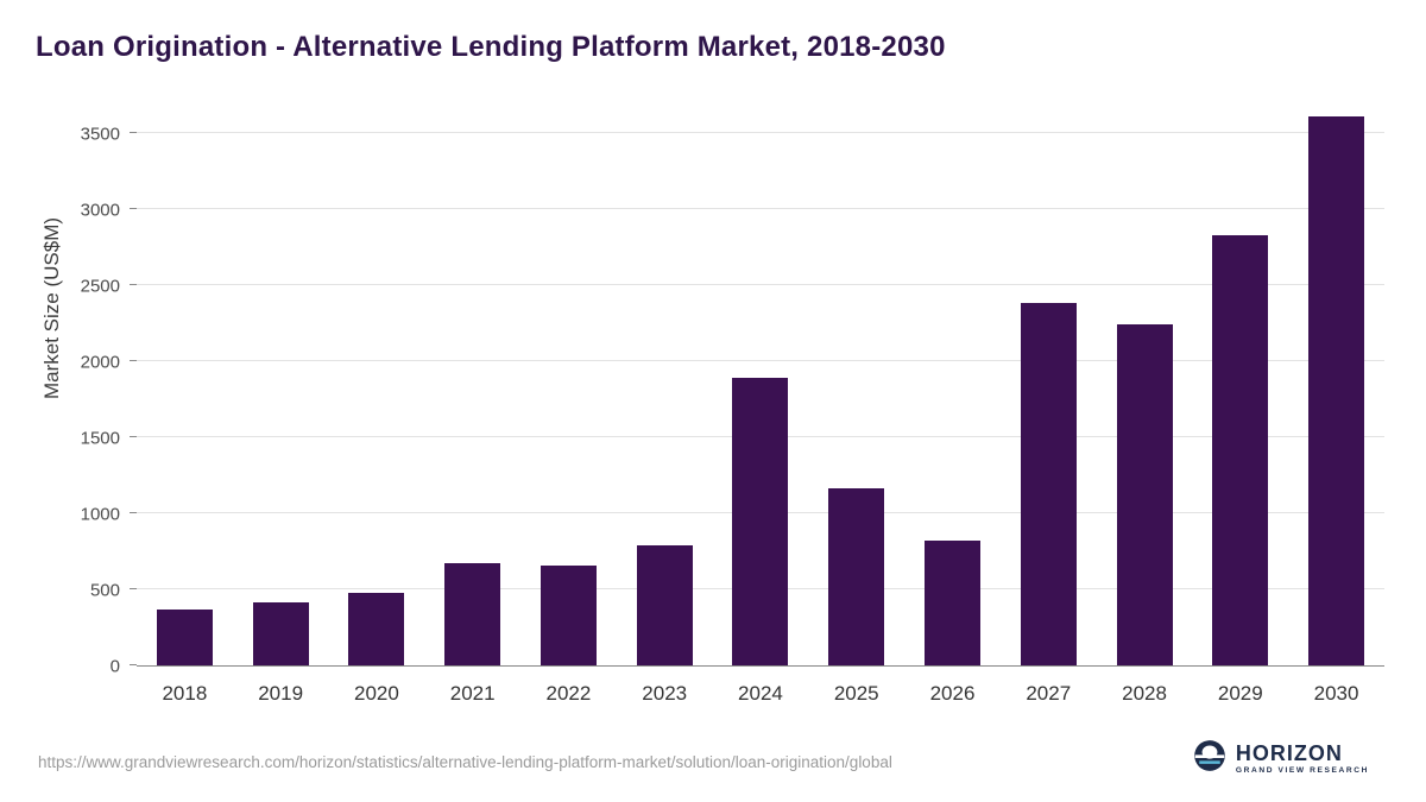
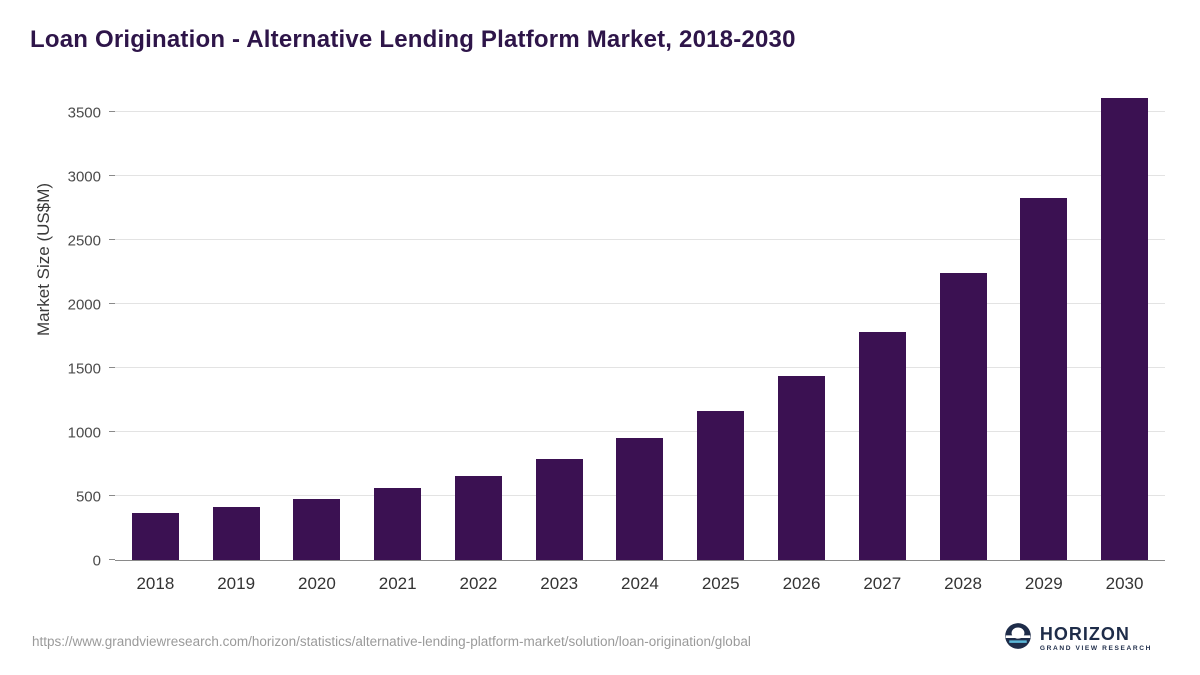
2021: 670 -> 560
2024: 1890 -> 950
2026: 820 -> 1440
2027: 2380 -> 1780
